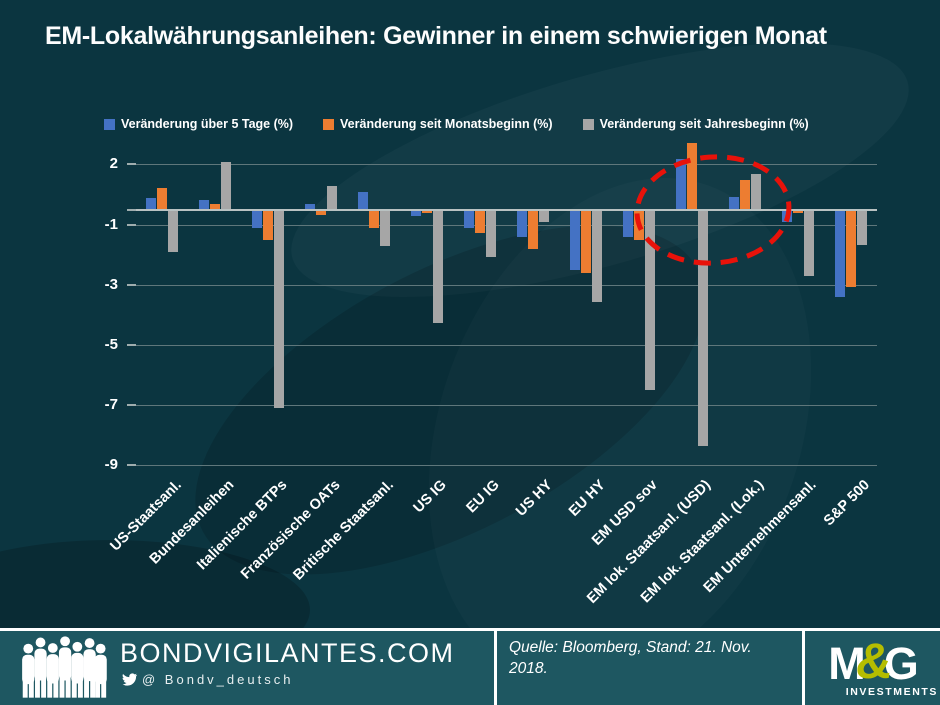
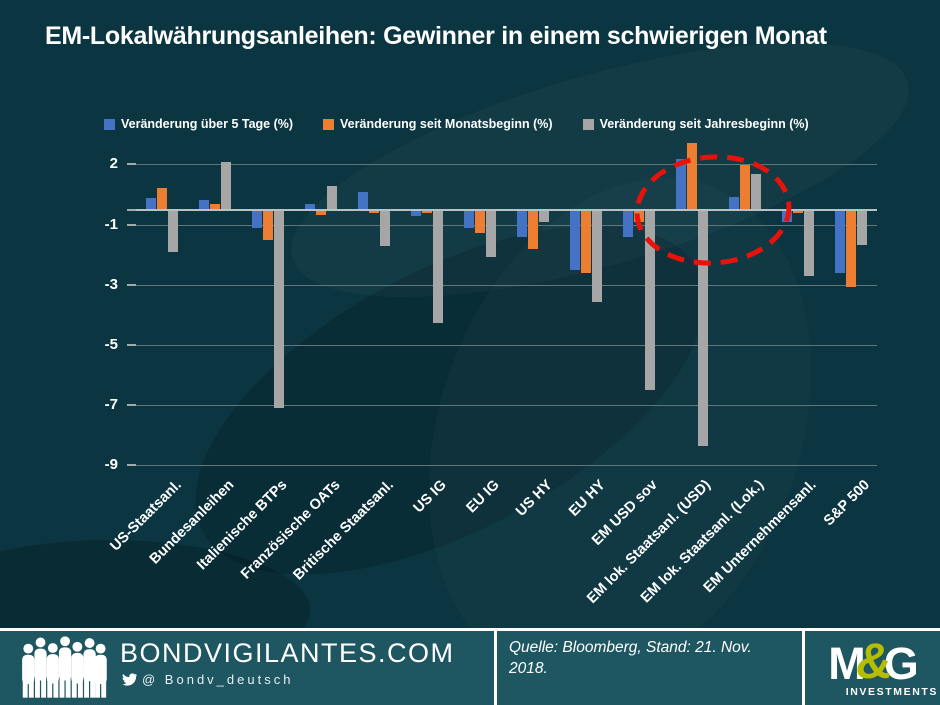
Veränderung seit Monatsbeginn (%)/Britische Staatsanl.: -0.6 -> -0.1
Veränderung seit Monatsbeginn (%)/EM USD sov: -1.0 -> -0.4
Veränderung seit Monatsbeginn (%)/EM lok. Staatsanl. (Lok.): 1.0 -> 1.5
Veränderung über 5 Tage (%)/S&P 500: -2.9 -> -2.1
